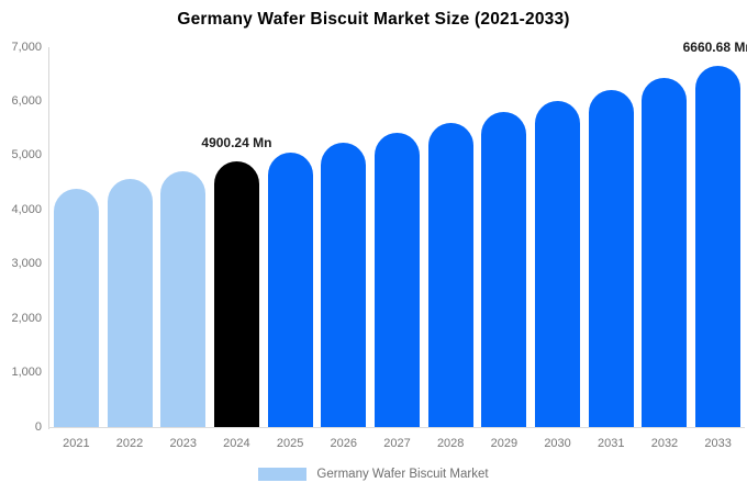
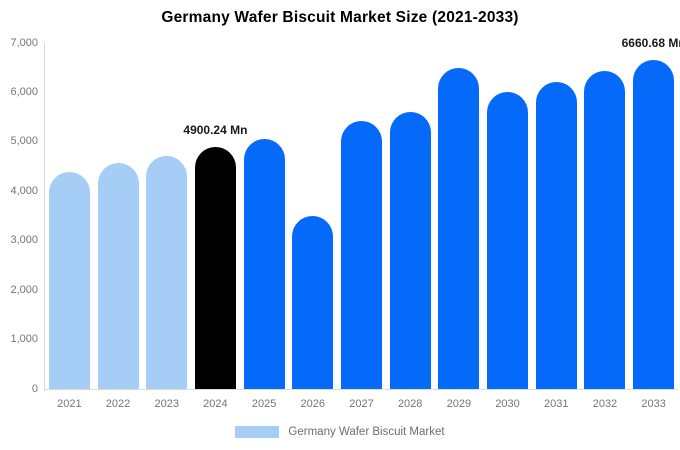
2026: 5200 -> 3500
2029: 5800 -> 6500
